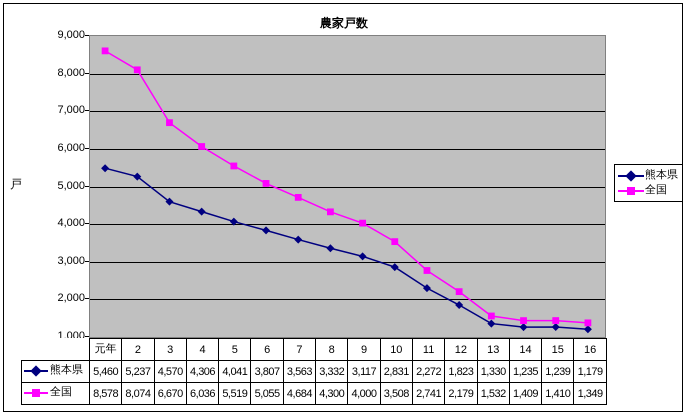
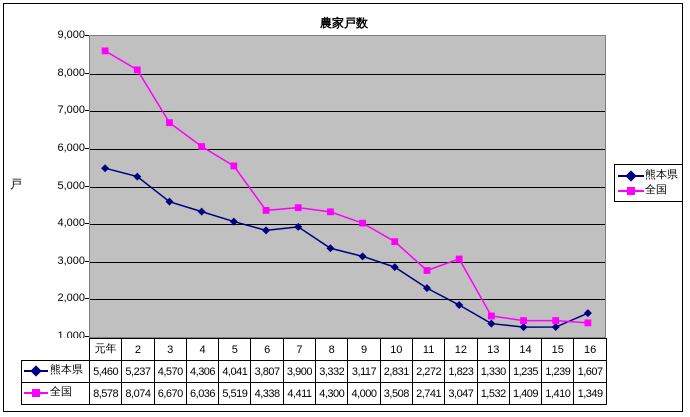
全国/6: 5,055 -> 4,338
熊本県/7: 3,563 -> 3,900
全国/7: 4,684 -> 4,411
全国/12: 2,179 -> 3,047
熊本県/16: 1,179 -> 1,607
